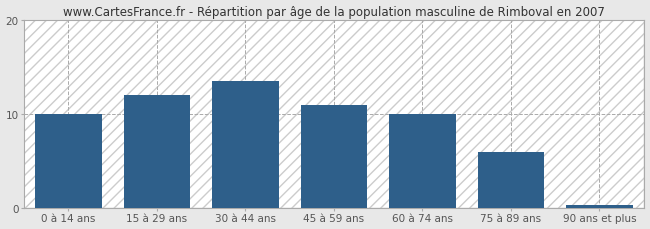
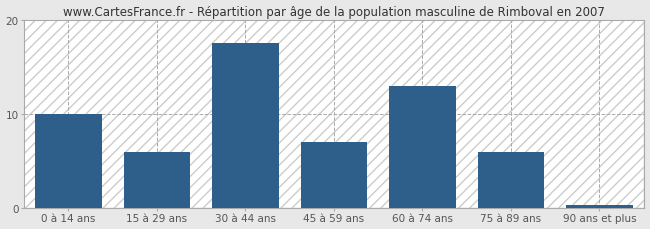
15 à 29 ans: 12.0 -> 6.0
30 à 44 ans: 13.5 -> 17.6
45 à 59 ans: 11.0 -> 7.0
60 à 74 ans: 10.0 -> 13.0
